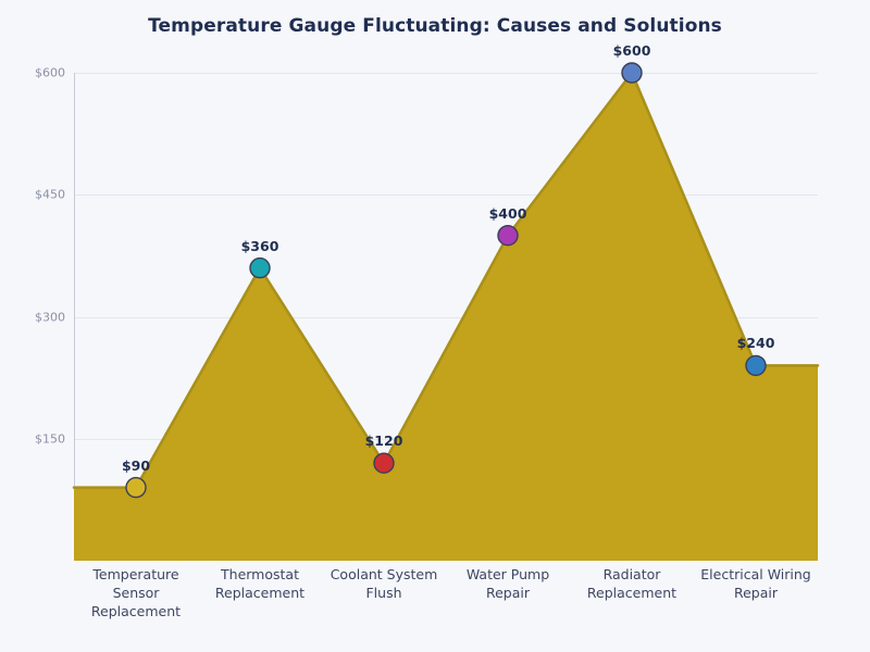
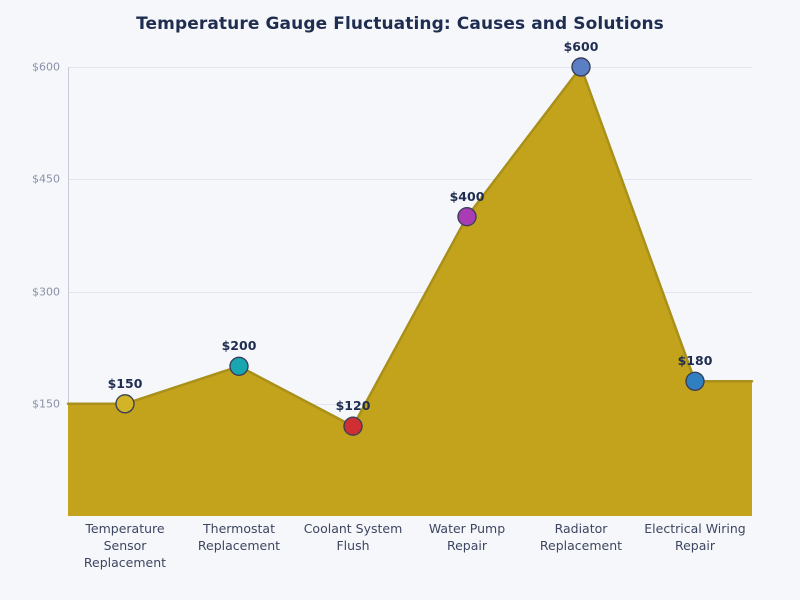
Temperature Sensor Replacement: $90 -> $150
Thermostat Replacement: $360 -> $200
Electrical Wiring Repair: $240 -> $180
